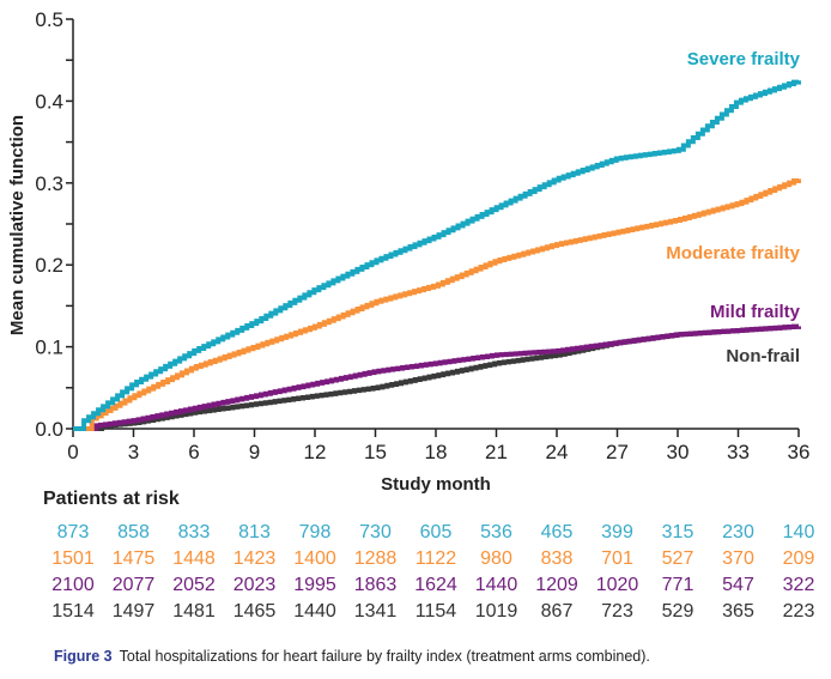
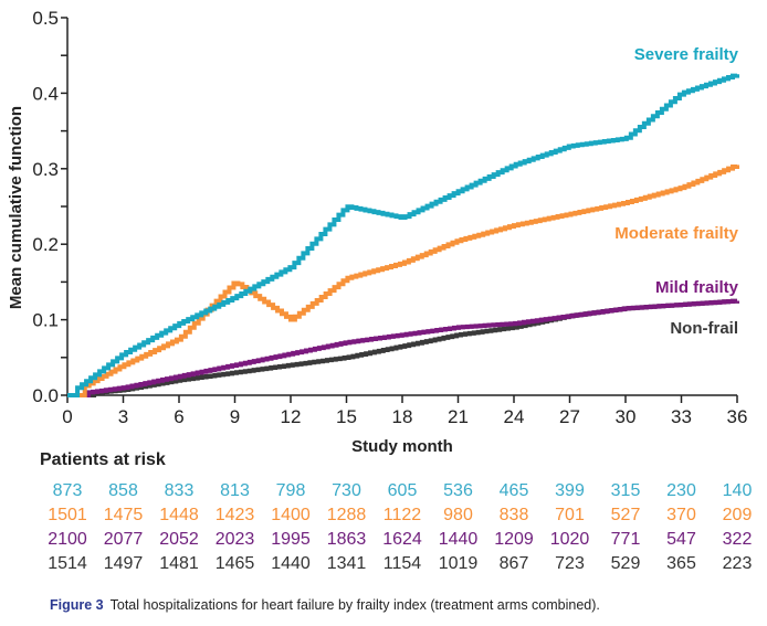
Moderate frailty/9: 0.10 -> 0.15
Moderate frailty/12: 0.12 -> 0.10
Severe frailty/15: 0.20 -> 0.25
